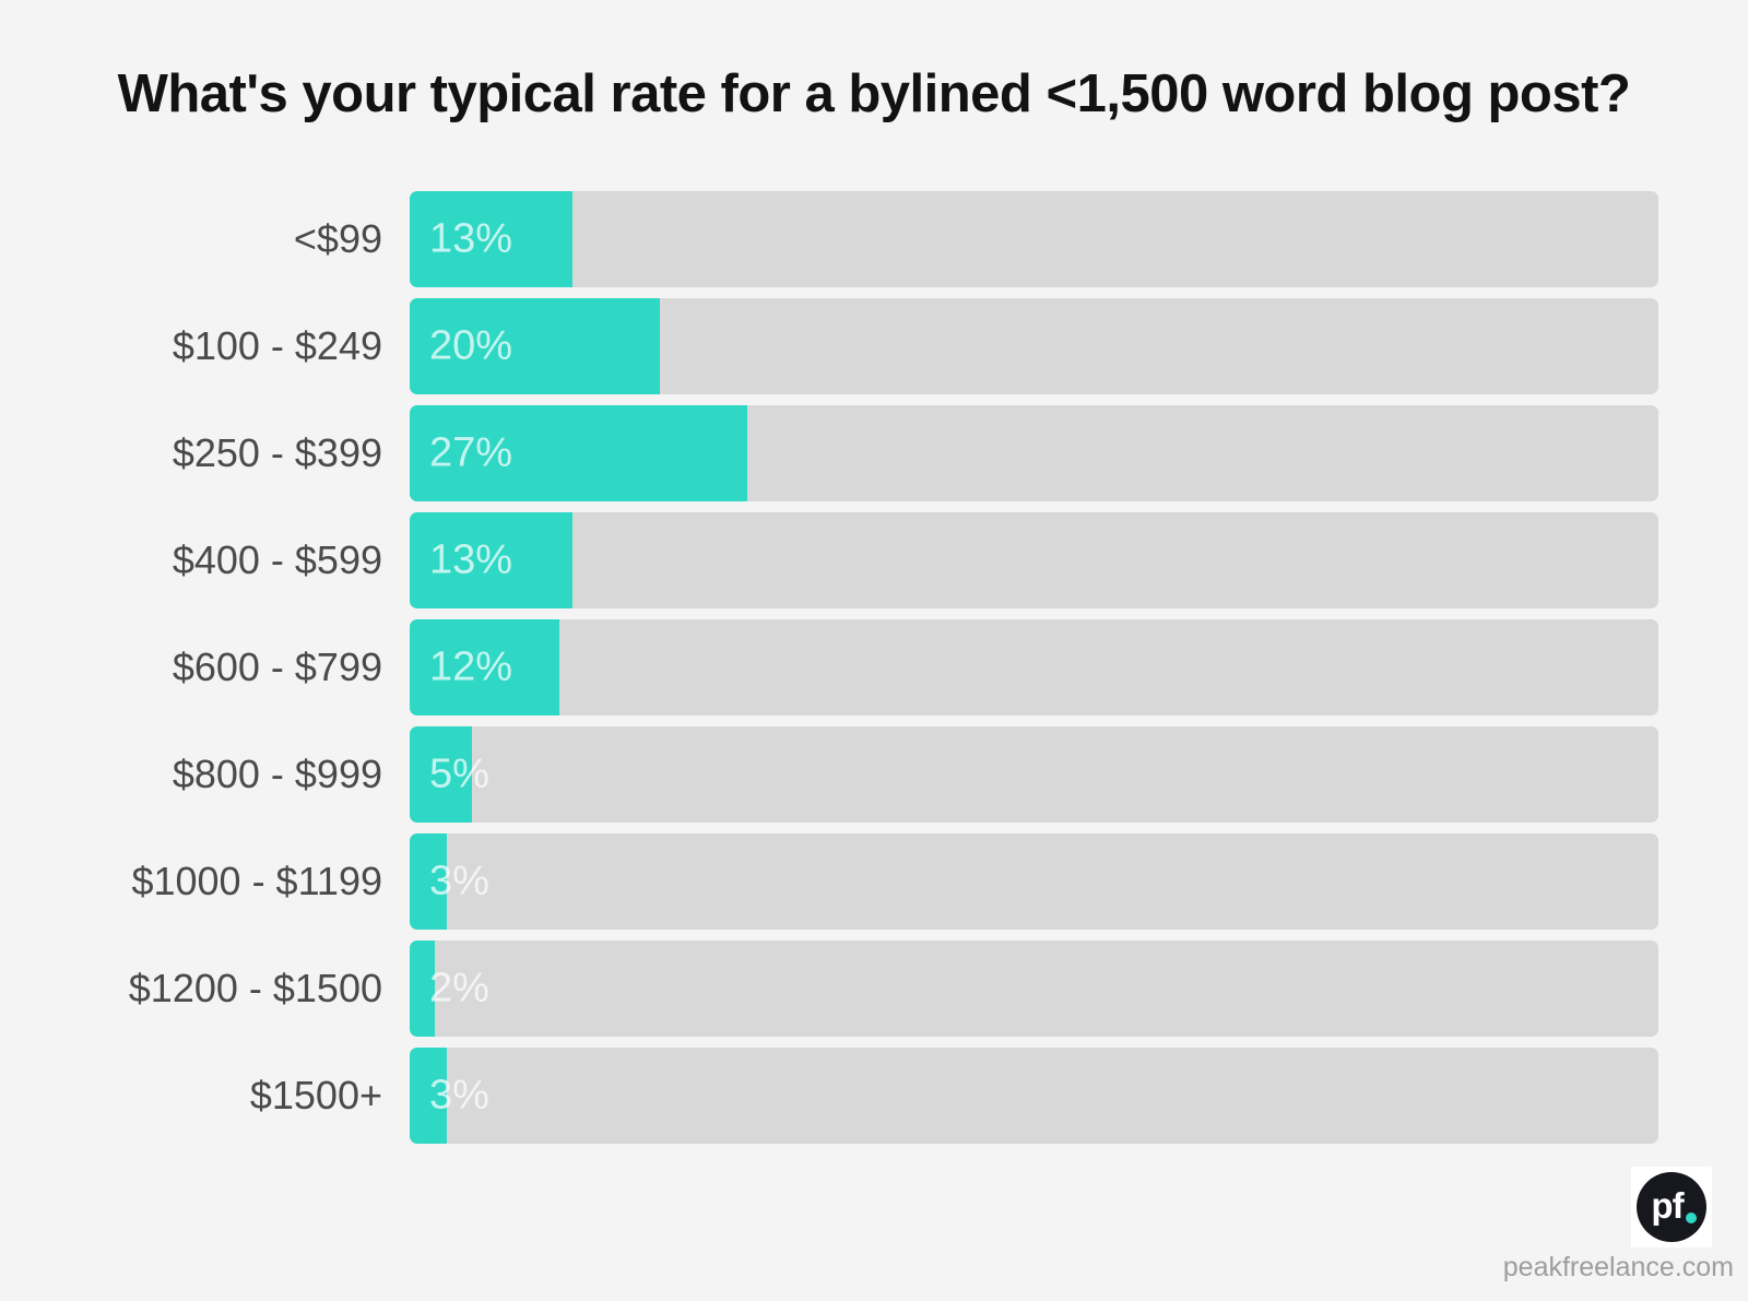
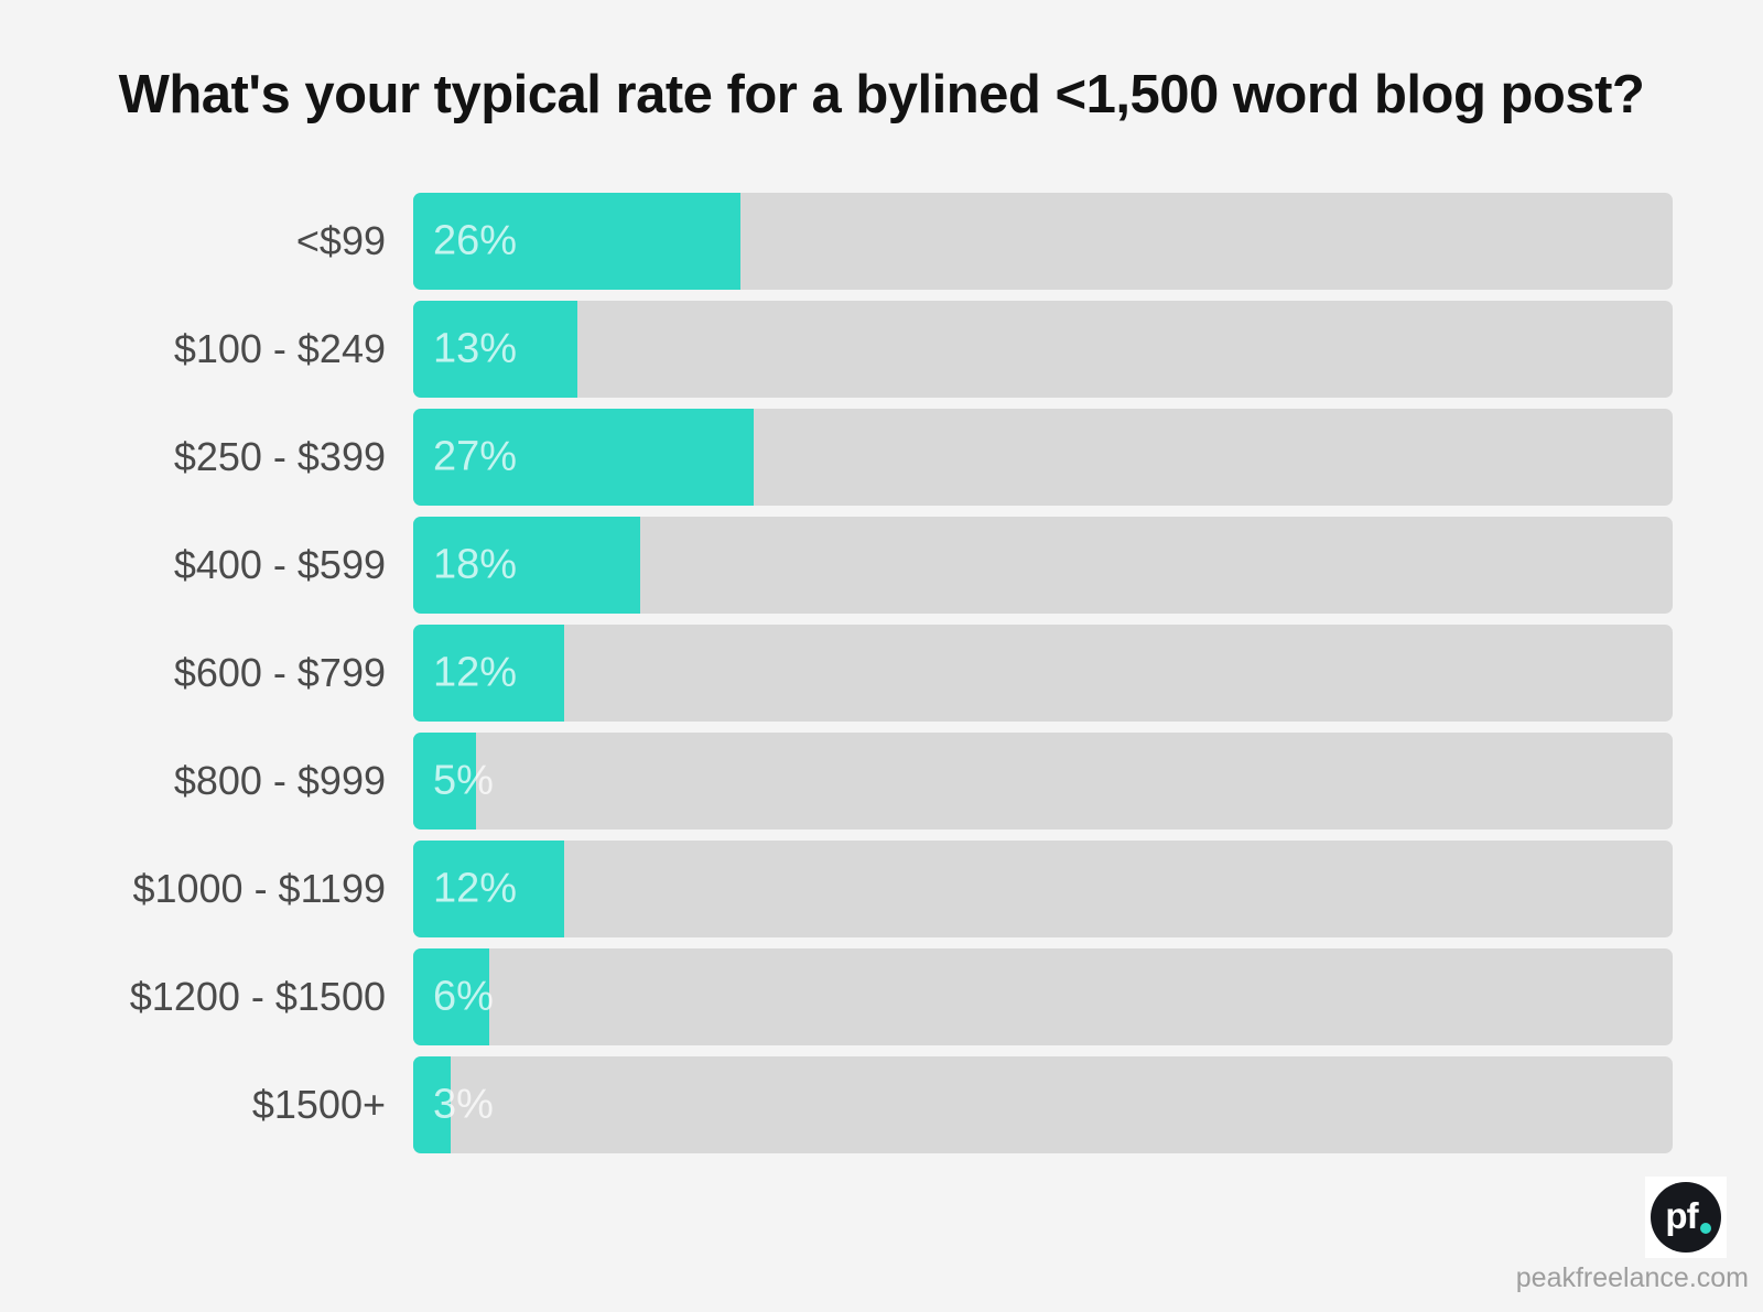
<$99: 13% -> 26%
$100 - $249: 20% -> 13%
$400 - $599: 13% -> 18%
$1000 - $1199: 3% -> 12%
$1200 - $1500: 2% -> 6%
